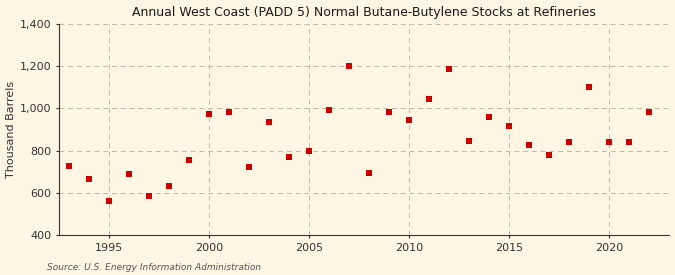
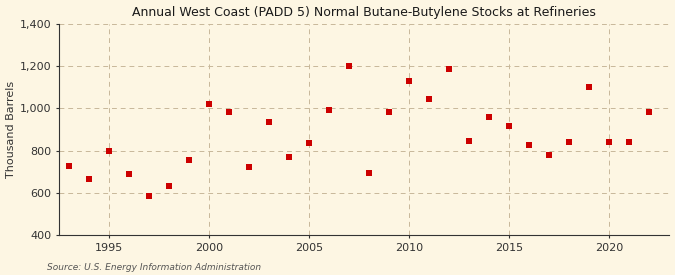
1995: 560 -> 800
2000: 975 -> 1,020
2005: 800 -> 835
2010: 945 -> 1,130
